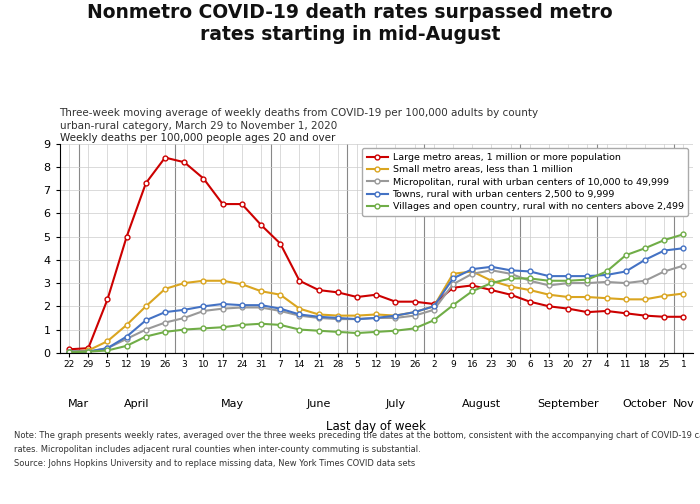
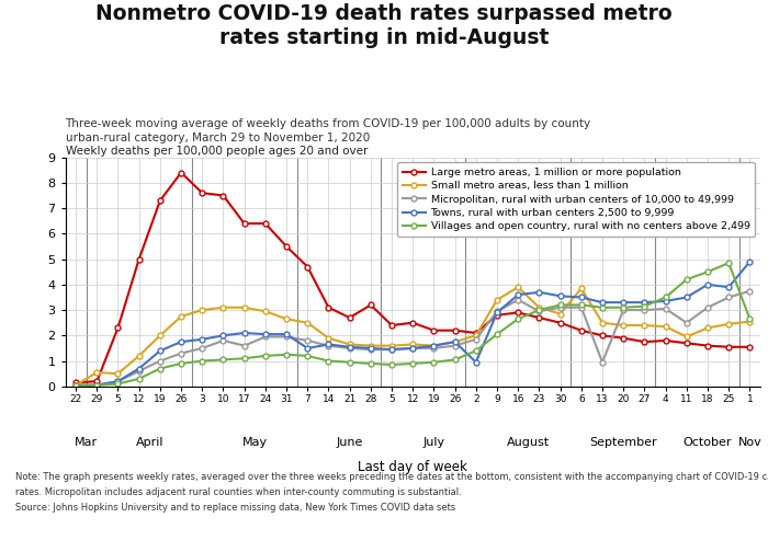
Small metro areas, less than 1 million/29: 0.10 -> 0.55
Large metro areas, 1 million or more population/3: 8.20 -> 7.60
Micropolitan, rural with urban centers of 10,000 to 49,999/17: 1.90 -> 1.60
Towns, rural with urban centers 2,500 to 9,999/7: 1.90 -> 1.50
Large metro areas, 1 million or more population/28: 2.60 -> 3.20
Towns, rural with urban centers 2,500 to 9,999/2: 2.00 -> 0.95
Towns, rural with urban centers 2,500 to 9,999/9: 3.20 -> 2.90
Small metro areas, less than 1 million/16: 3.50 -> 3.90
Micropolitan, rural with urban centers of 10,000 to 49,999/23: 3.55 -> 2.95
Micropolitan, rural with urban centers of 10,000 to 49,999/30: 3.40 -> 3.10
Small metro areas, less than 1 million/6: 2.70 -> 3.85
Micropolitan, rural with urban centers of 10,000 to 49,999/13: 2.90 -> 0.95
Small metro areas, less than 1 million/11: 2.30 -> 1.95
Micropolitan, rural with urban centers of 10,000 to 49,999/11: 3.00 -> 2.50
Towns, rural with urban centers 2,500 to 9,999/25: 4.40 -> 3.90
Towns, rural with urban centers 2,500 to 9,999/1: 4.50 -> 4.90
Villages and open country, rural with no centers above 2,499/1: 5.10 -> 2.65
